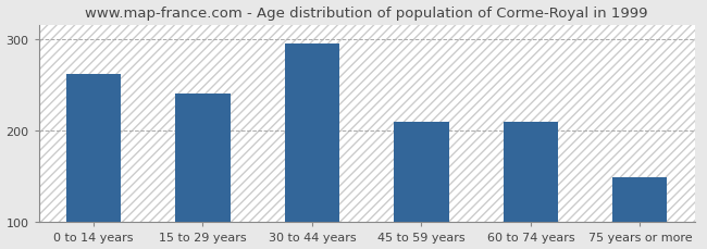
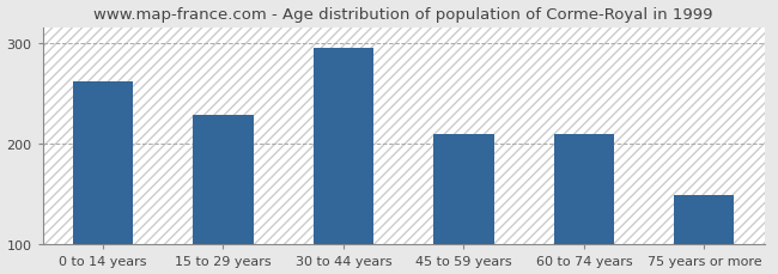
15 to 29 years: 240 -> 228
